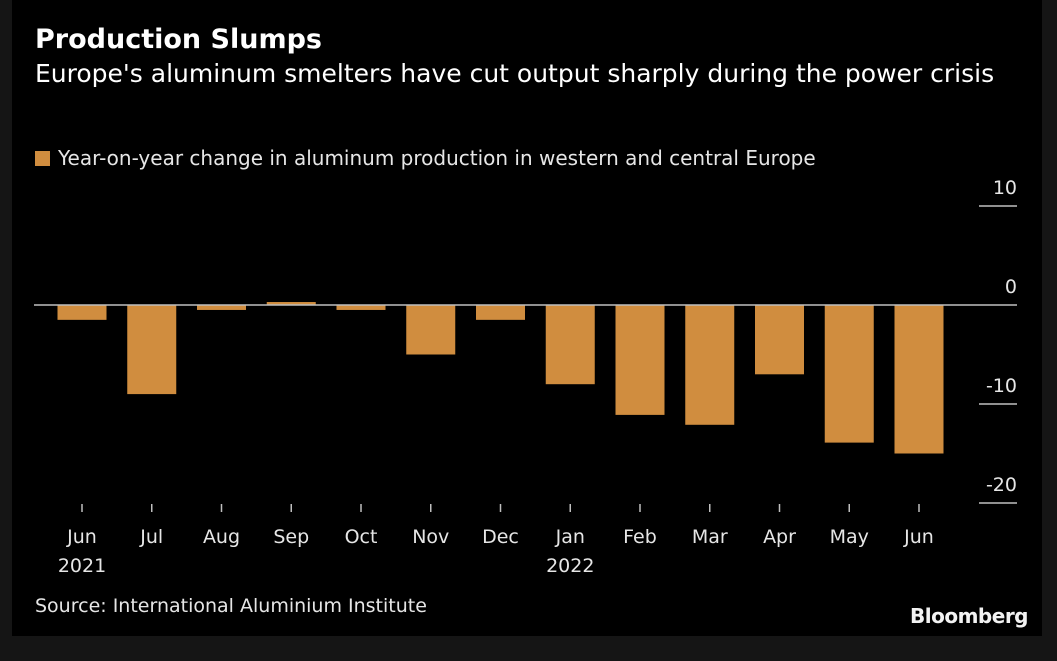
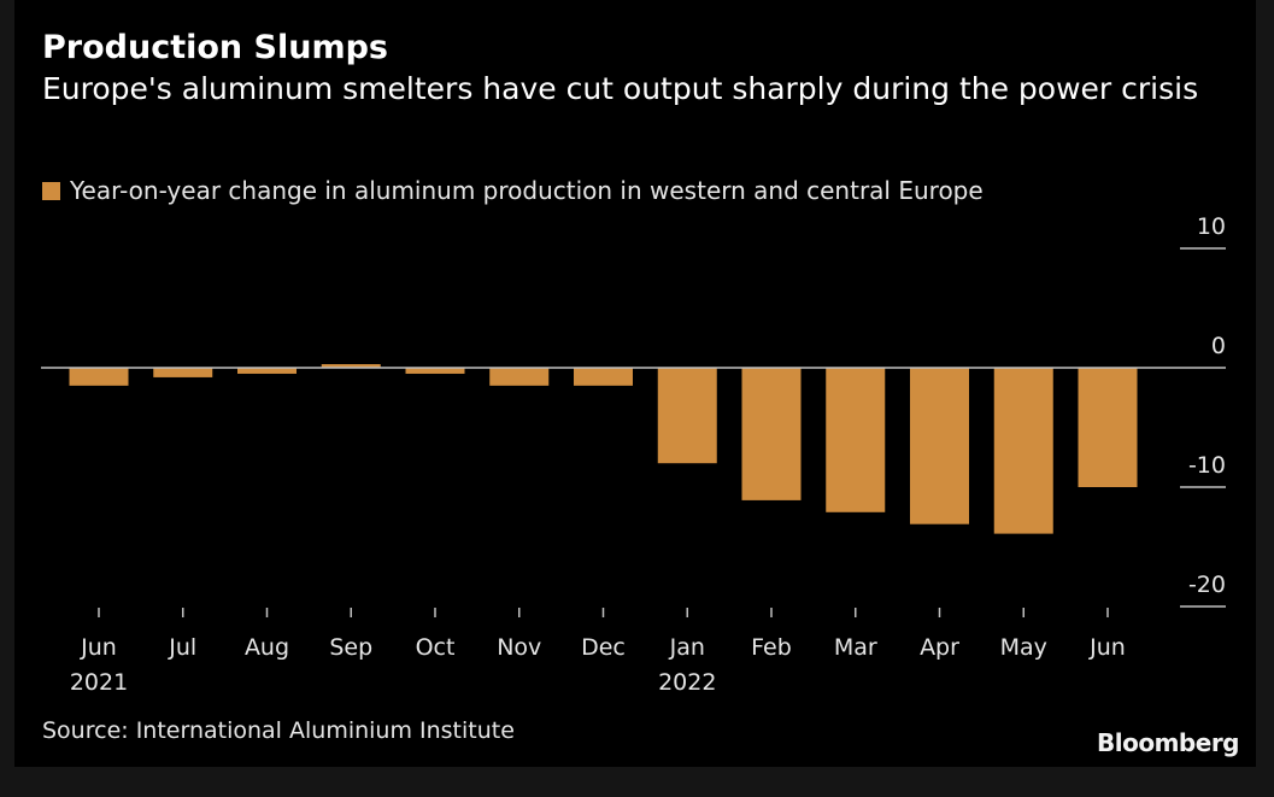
Jul: -9 -> -1
Nov: -5 -> -2
Apr: -7 -> -13
Jun: -15 -> -10
